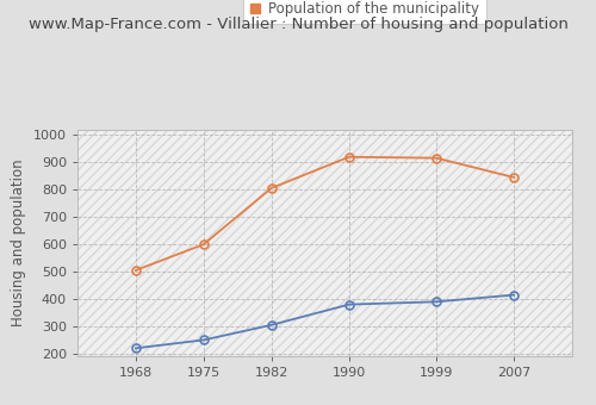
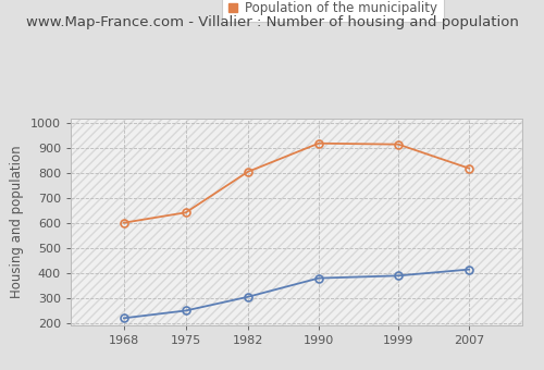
Population of the municipality/1968: 505 -> 602
Population of the municipality/1975: 600 -> 643
Population of the municipality/2007: 845 -> 820
